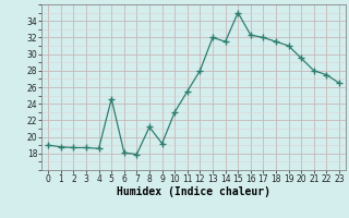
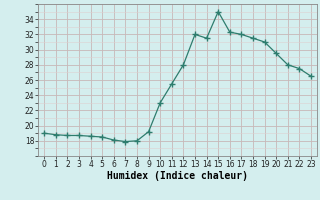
5: 24.6 -> 18.5
8: 21.2 -> 18.0
